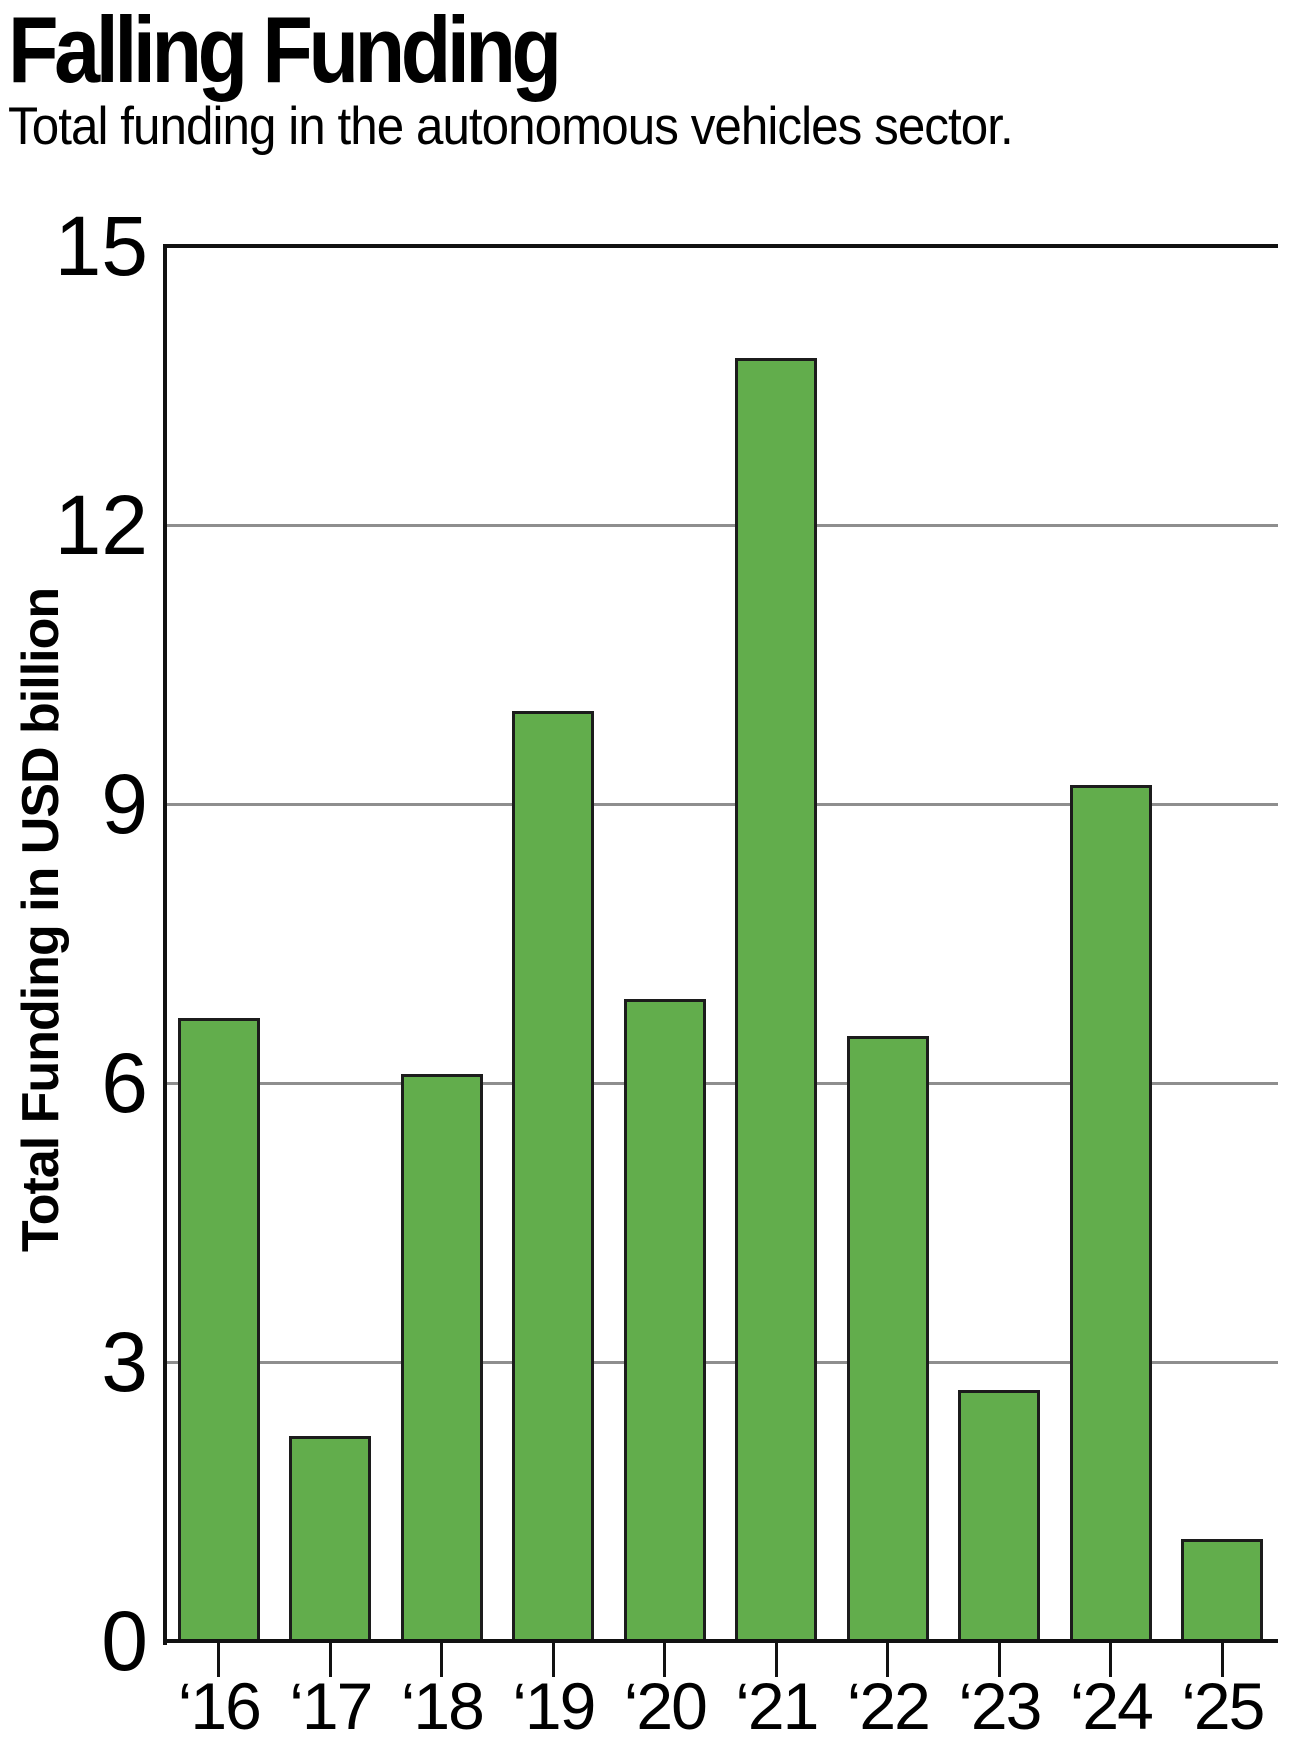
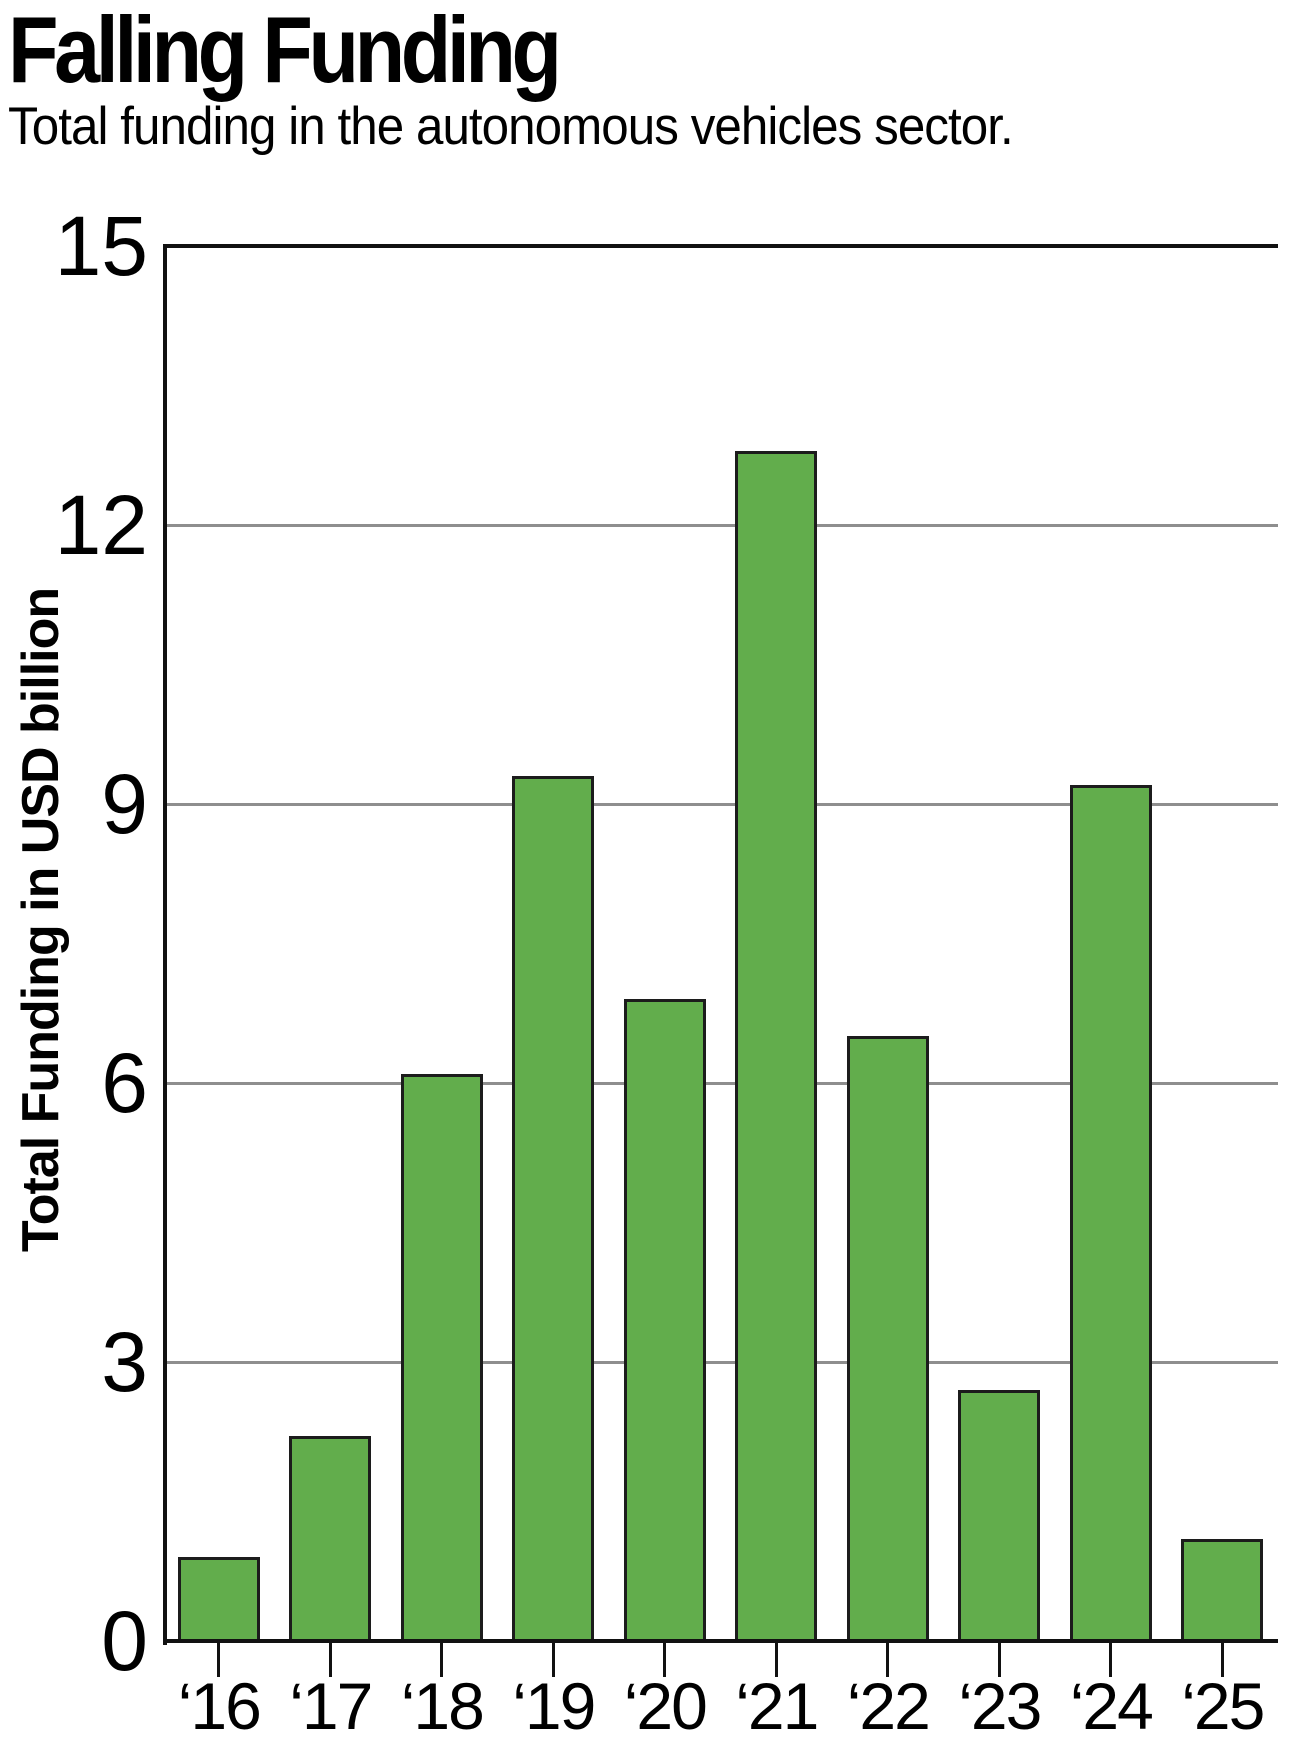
‘16: 6.7 -> 0.9
‘19: 10.0 -> 9.3
‘21: 13.8 -> 12.8
